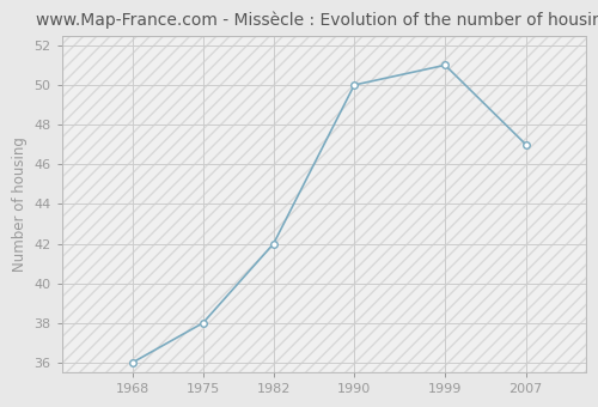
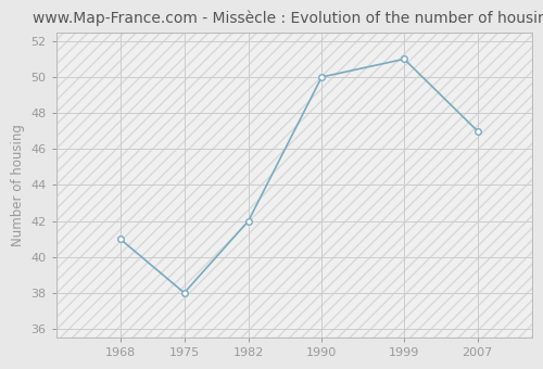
1968: 36 -> 41
